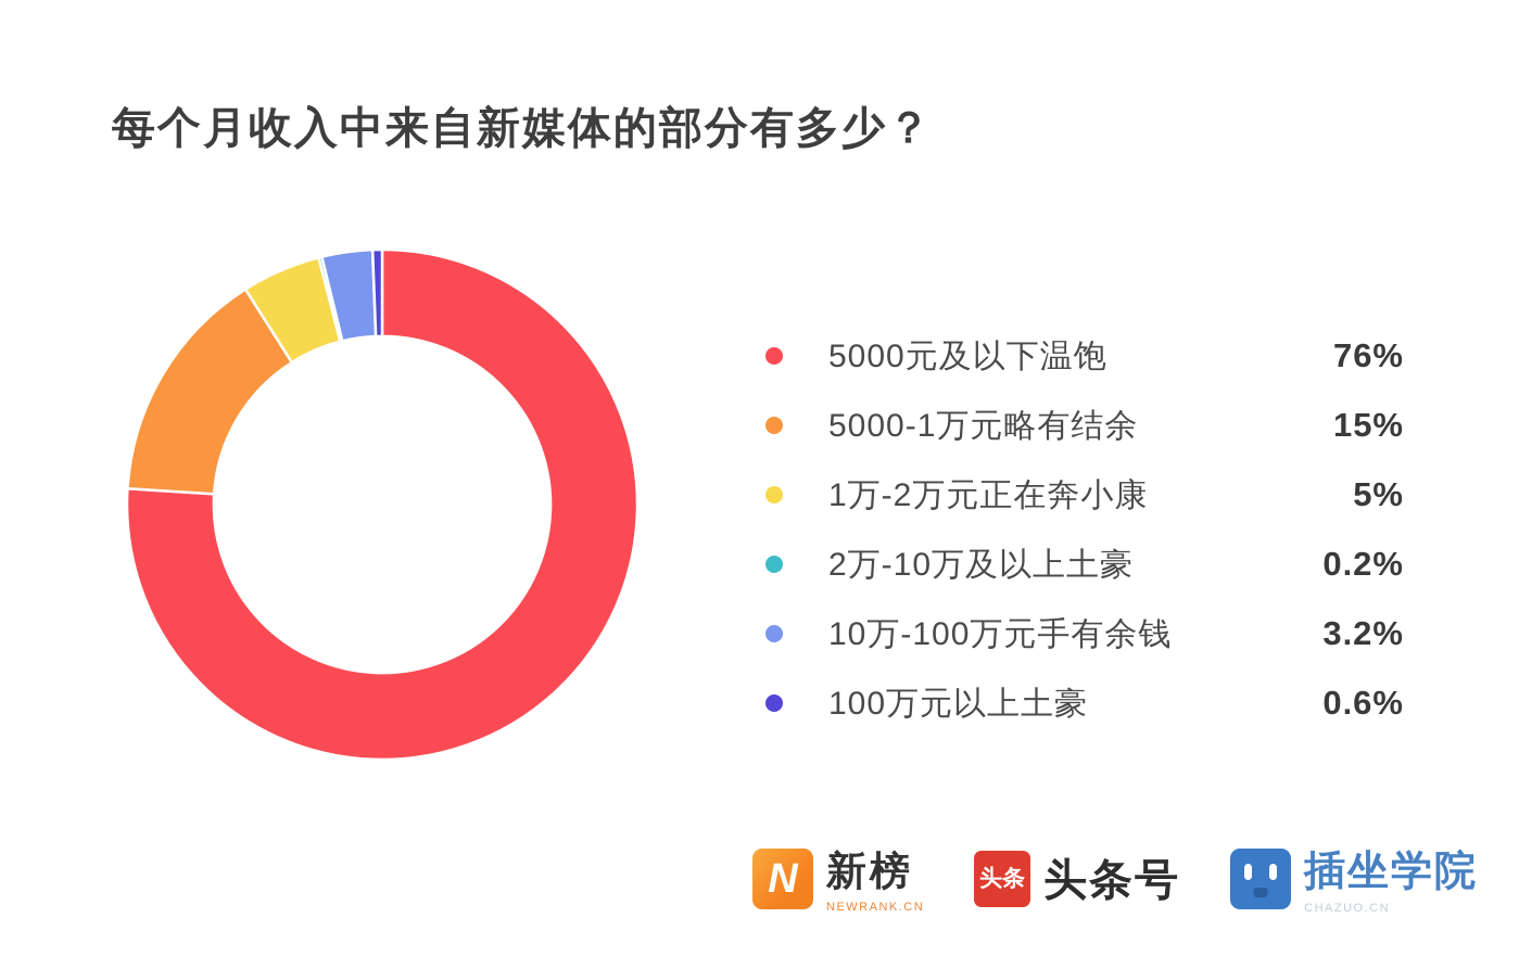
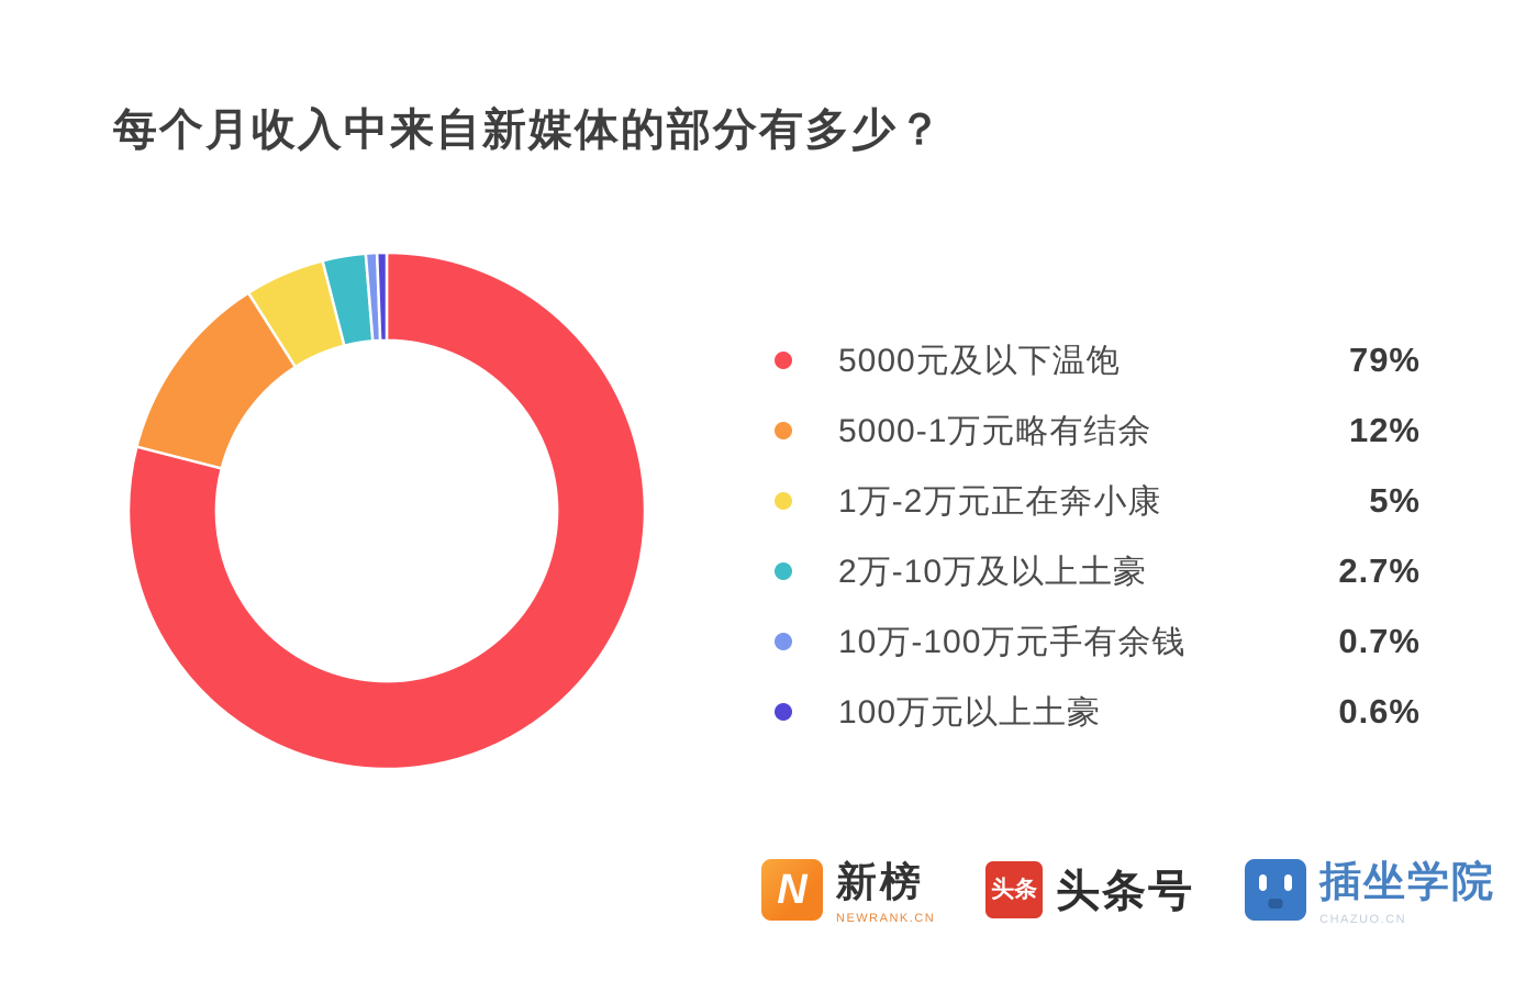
5000元及以下温饱: 76% -> 79%
5000-1万元略有结余: 15% -> 12%
2万-10万及以上土豪: 0.2% -> 2.7%
10万-100万元手有余钱: 3.2% -> 0.7%
